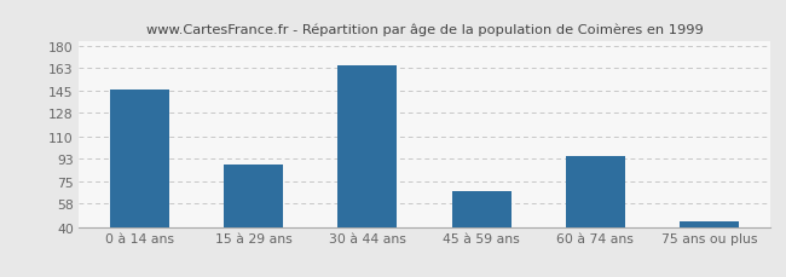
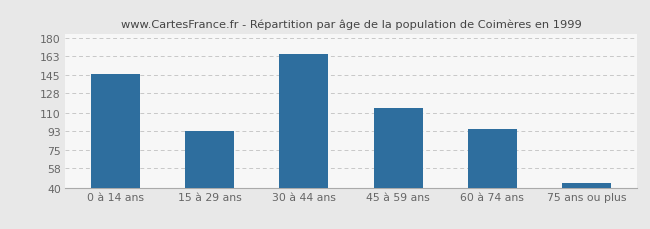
15 à 29 ans: 88 -> 93
45 à 59 ans: 68 -> 114
